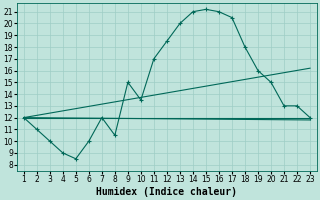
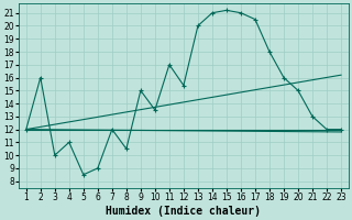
2: 11.0 -> 16.0
4: 9.0 -> 11.0
6: 10.0 -> 9.0
12: 18.5 -> 15.4
22: 13.0 -> 12.0
